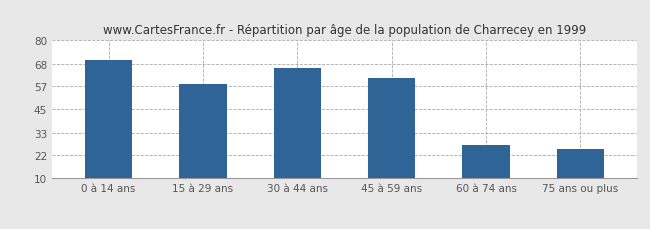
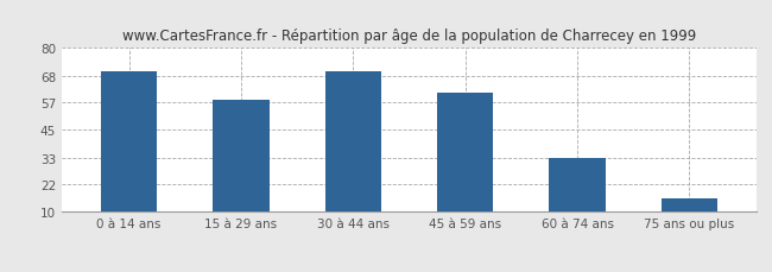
30 à 44 ans: 66 -> 70
60 à 74 ans: 27 -> 33
75 ans ou plus: 25 -> 16
